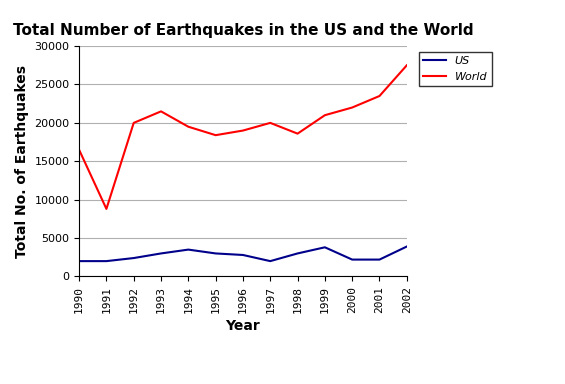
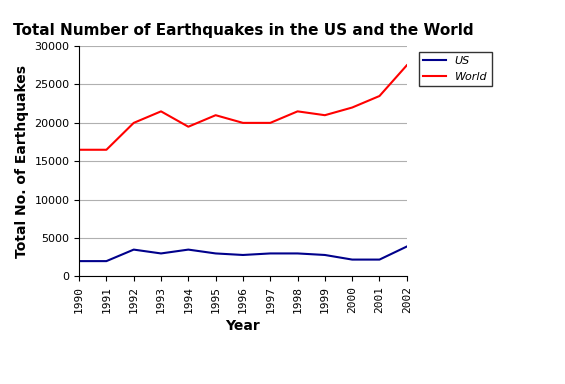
World/1991: 8800 -> 16500
US/1992: 2400 -> 3500
World/1995: 18400 -> 21000
World/1996: 19000 -> 20000
US/1997: 2000 -> 3000
World/1998: 18600 -> 21500
US/1999: 3800 -> 2800
